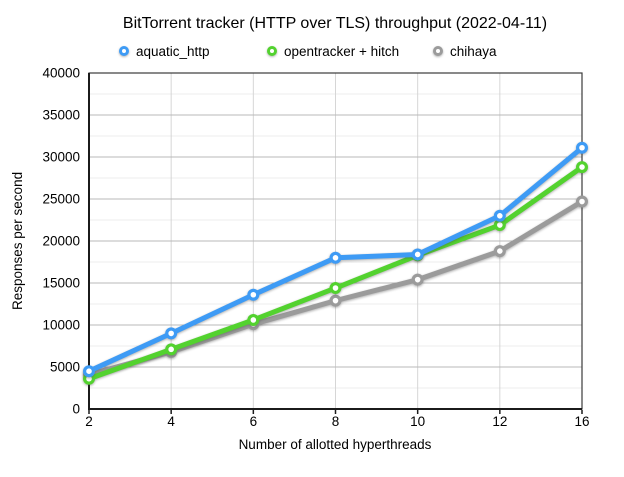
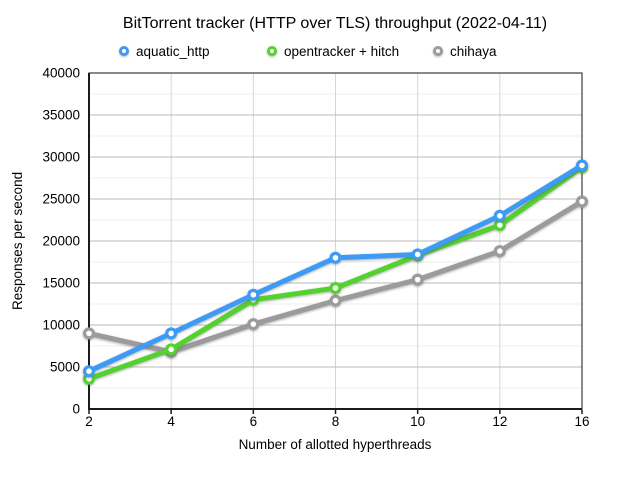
chihaya/2: 4000 -> 9000
opentracker + hitch/6: 11000 -> 13000
aquatic_http/16: 31000 -> 29000
